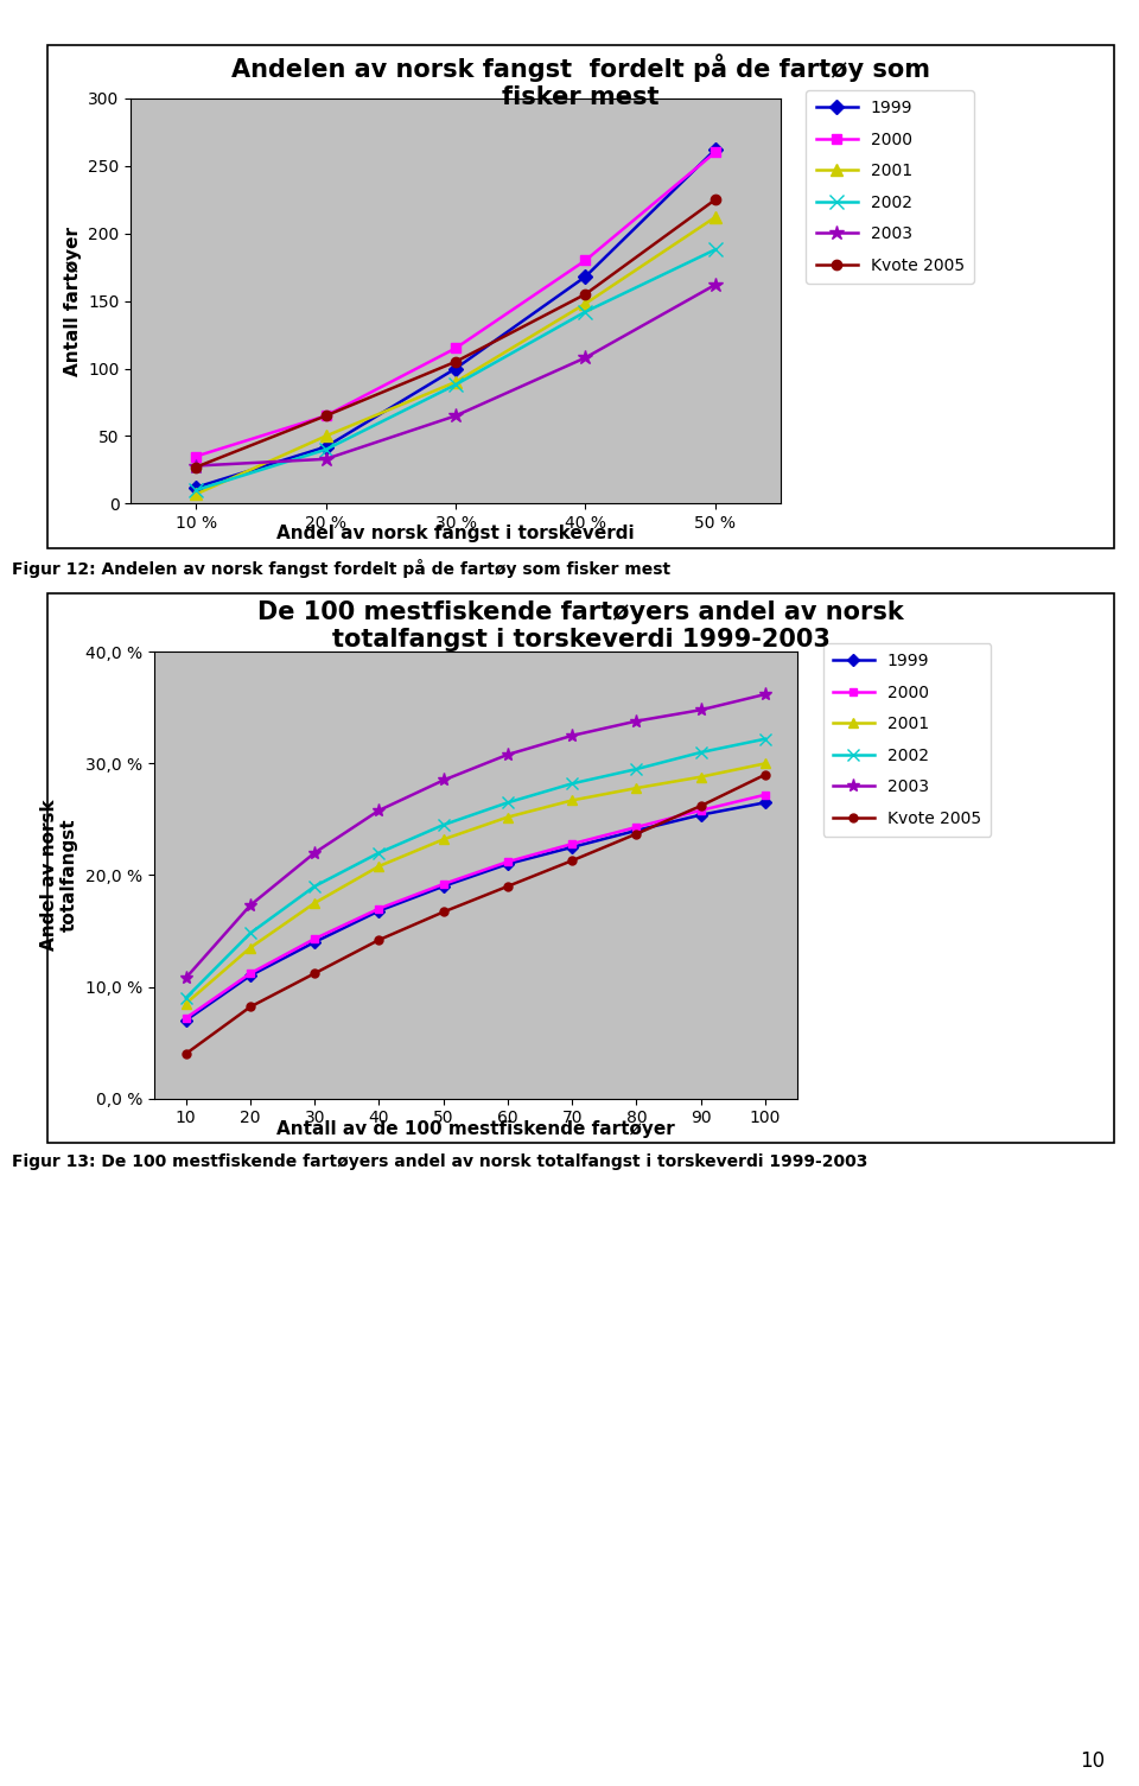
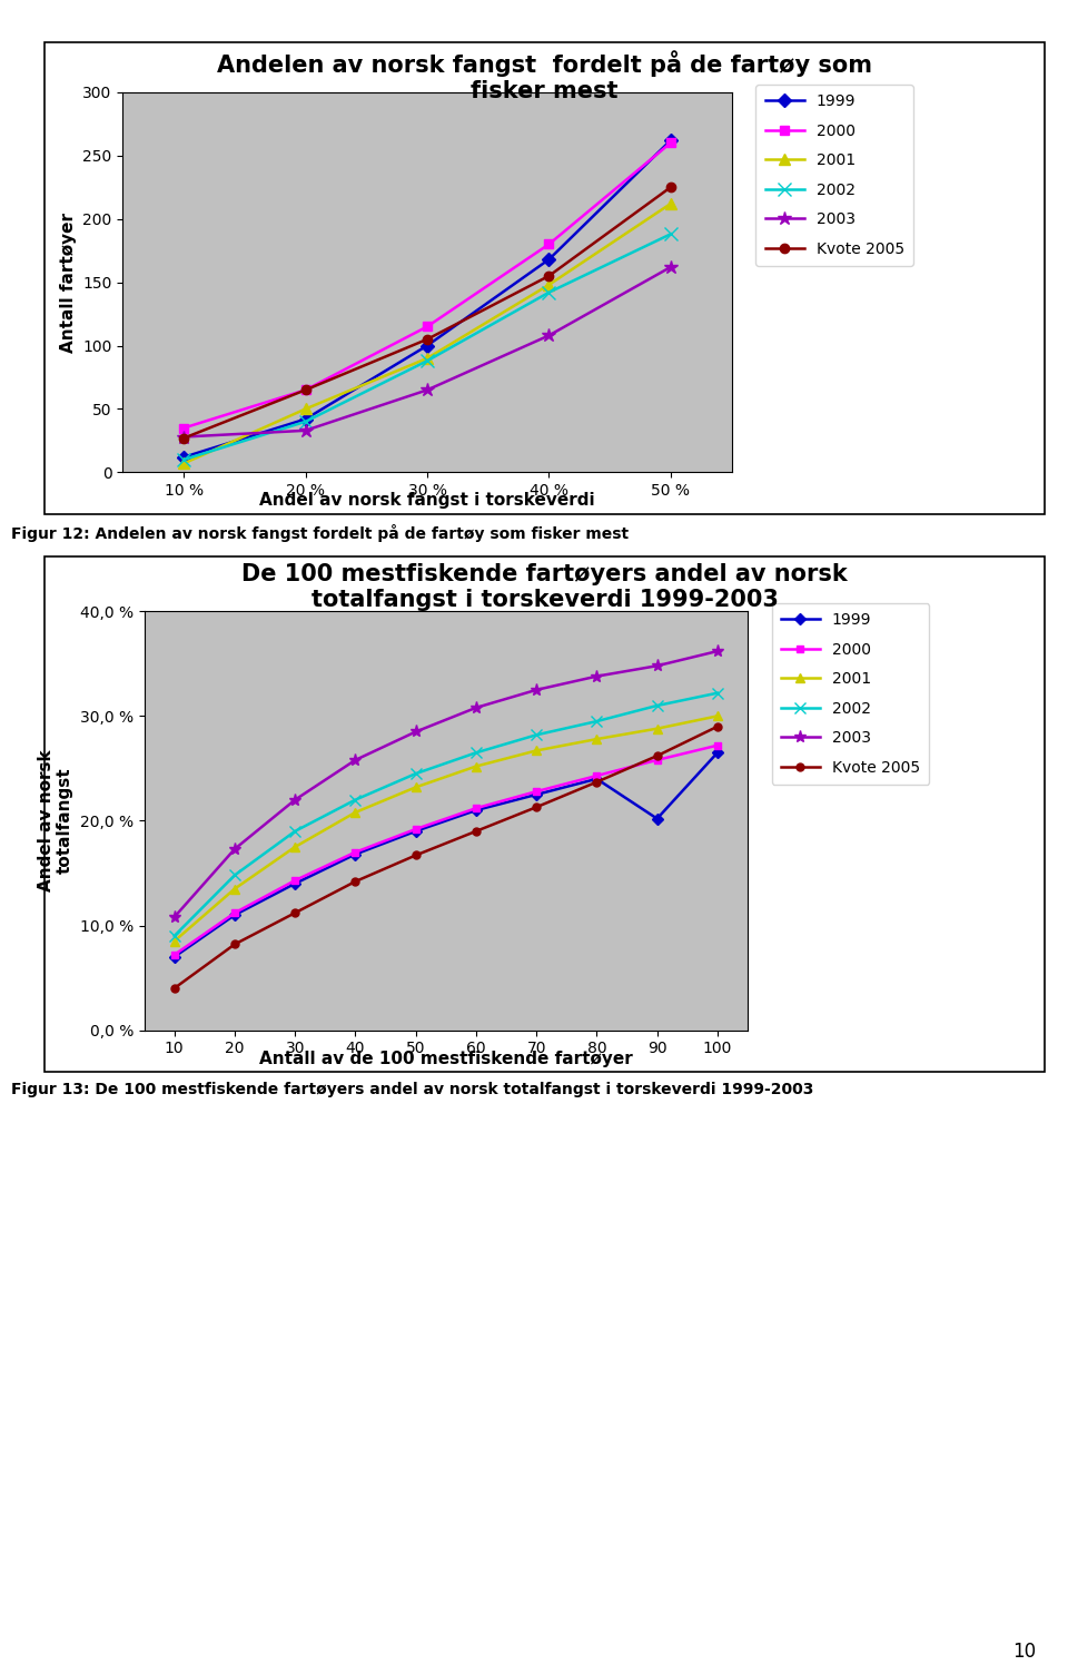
1999/90: 25,4 % -> 20,2 %
